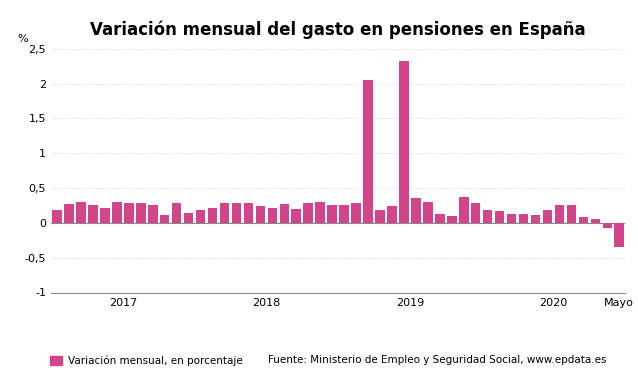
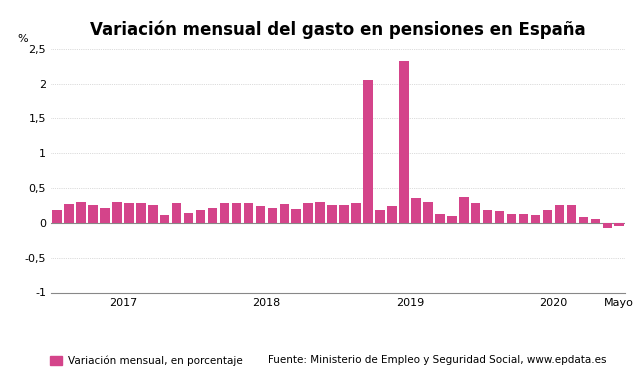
Mayo: -0,35 -> -0,04
